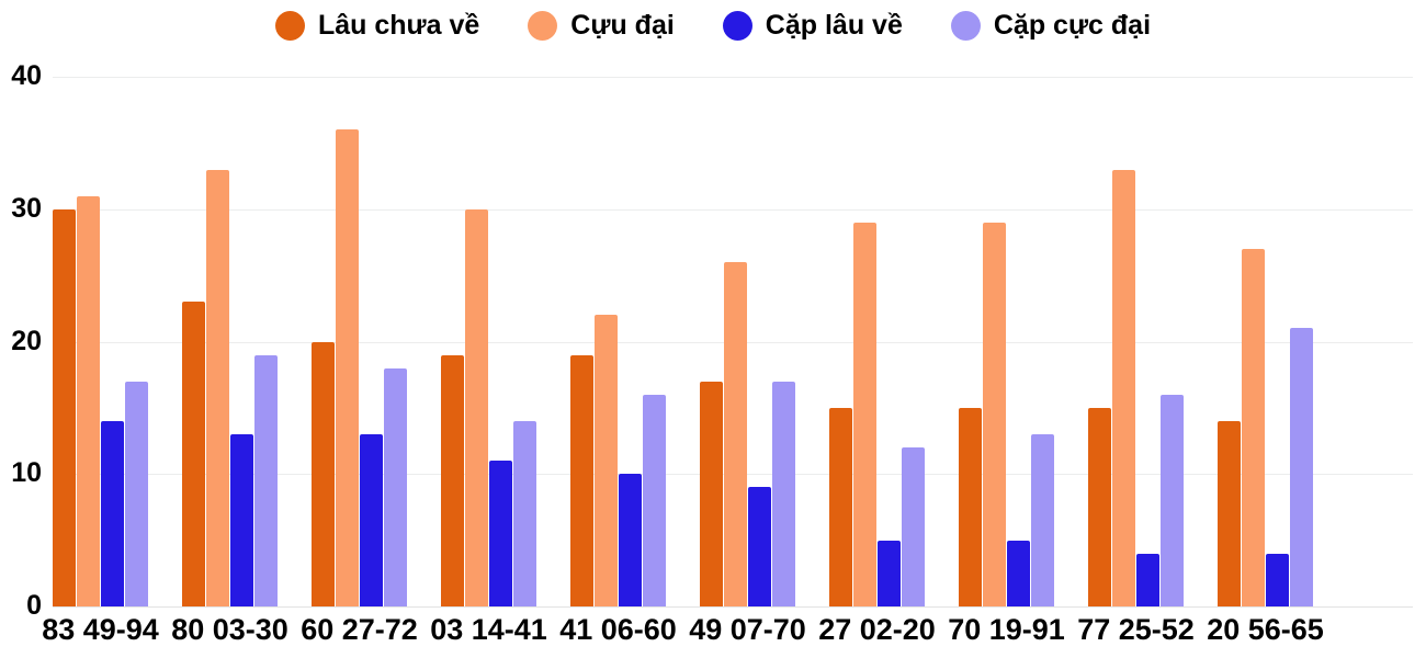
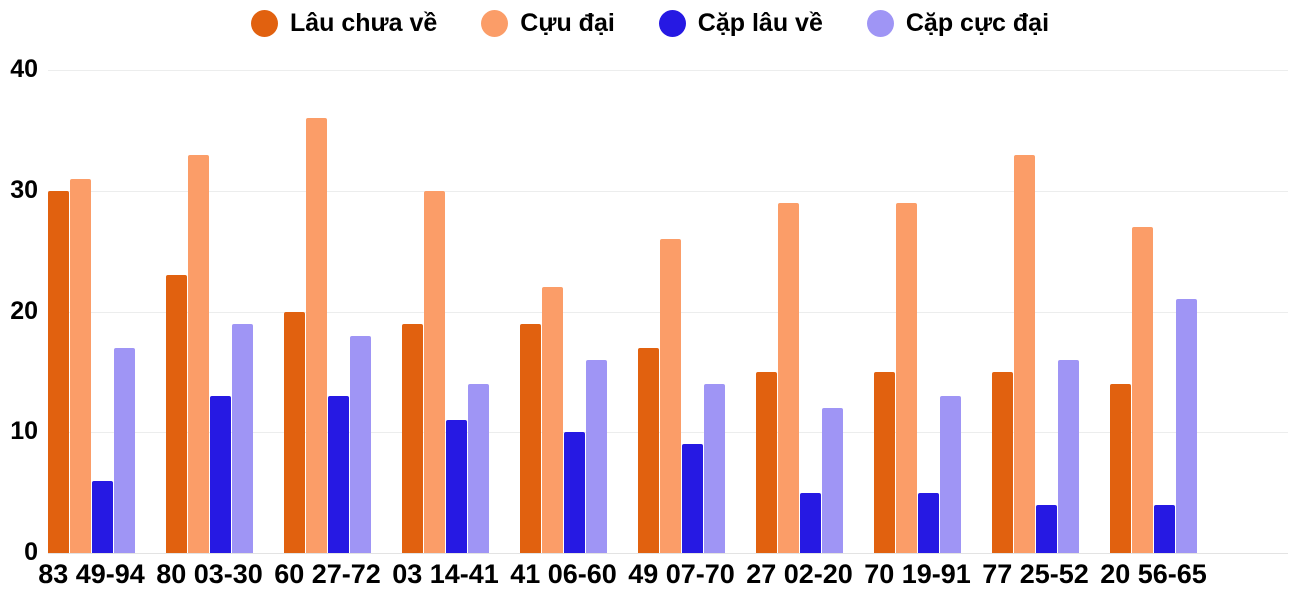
Cặp lâu về/83 49-94: 14 -> 6
Cặp cực đại/49 07-70: 17 -> 14
